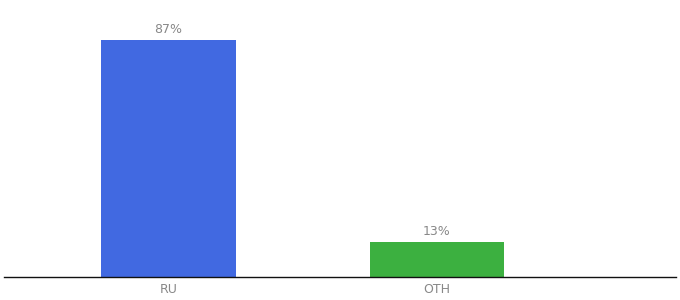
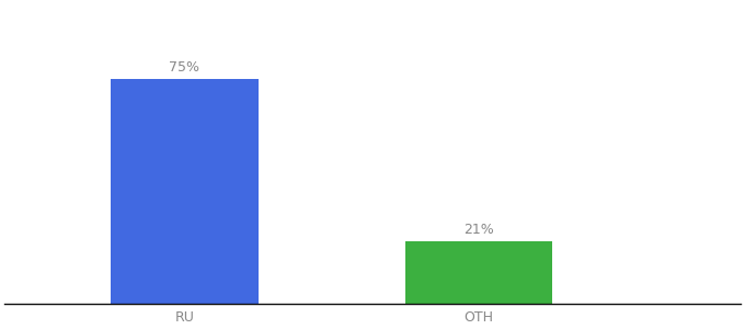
RU: 87% -> 75%
OTH: 13% -> 21%
